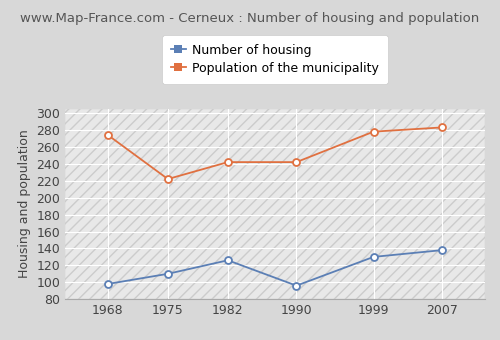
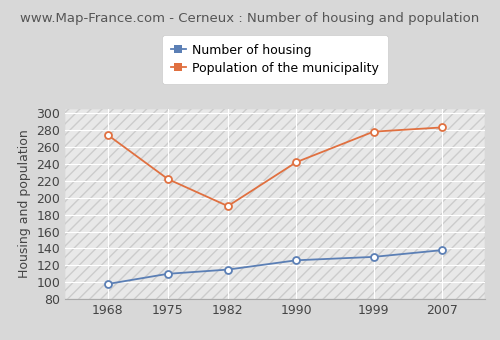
Number of housing/1982: 126 -> 115
Population of the municipality/1982: 242 -> 190
Number of housing/1990: 96 -> 126
